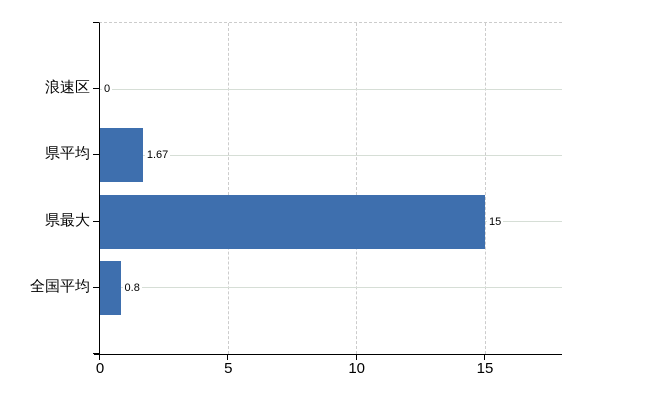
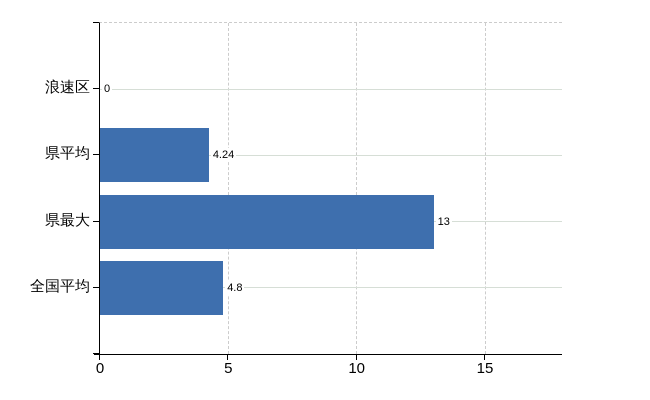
県平均: 1.67 -> 4.24
県最大: 15 -> 13
全国平均: 0.8 -> 4.8
